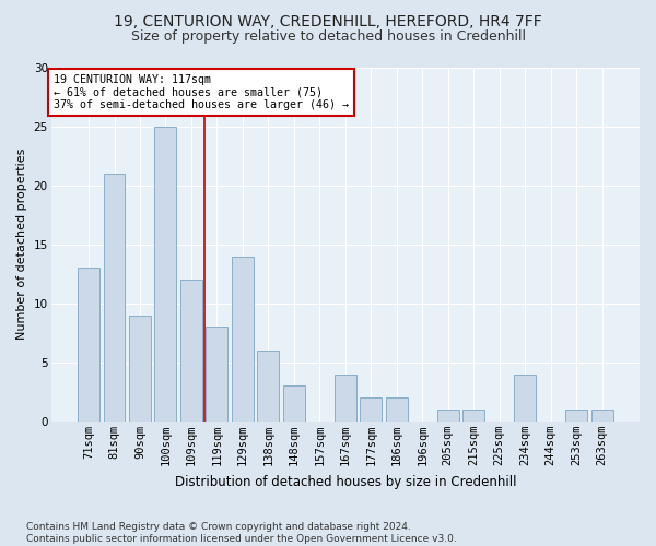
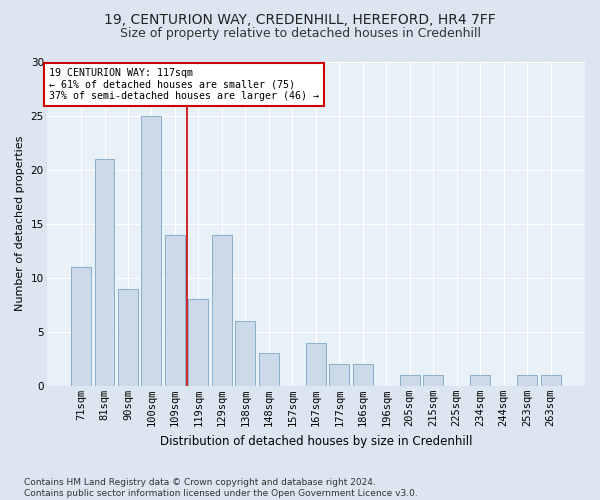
71sqm: 13 -> 11
109sqm: 12 -> 14
234sqm: 4 -> 1
